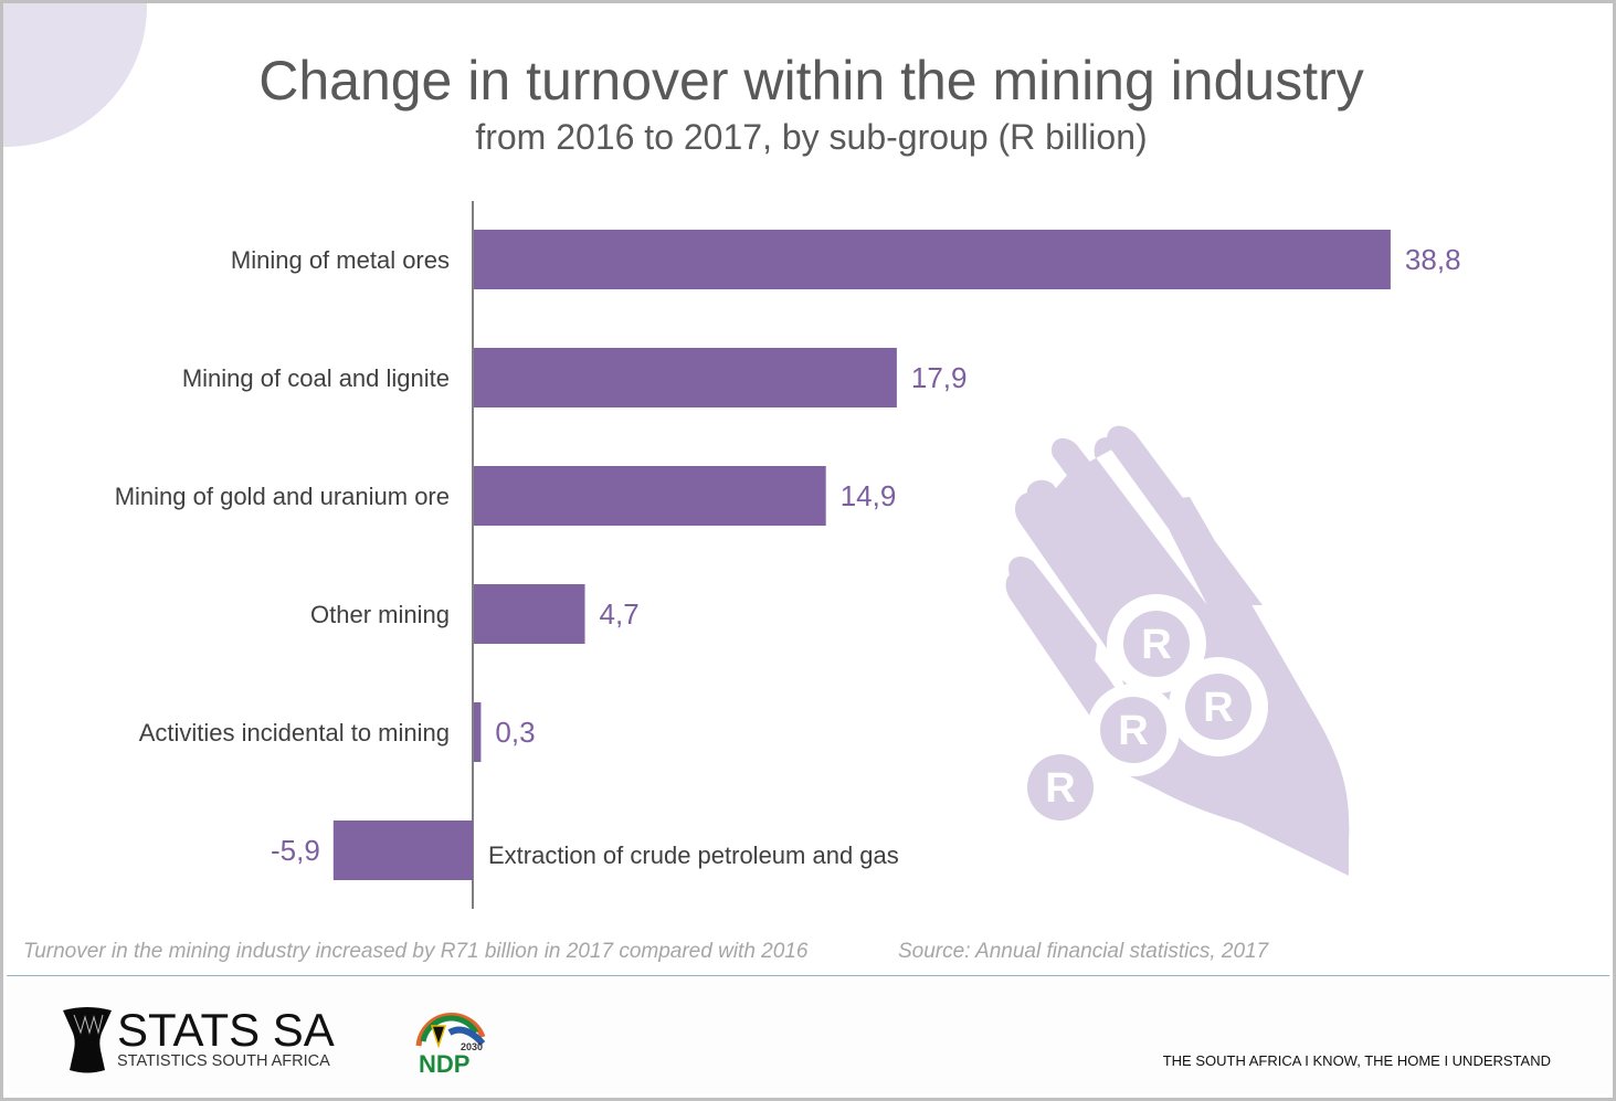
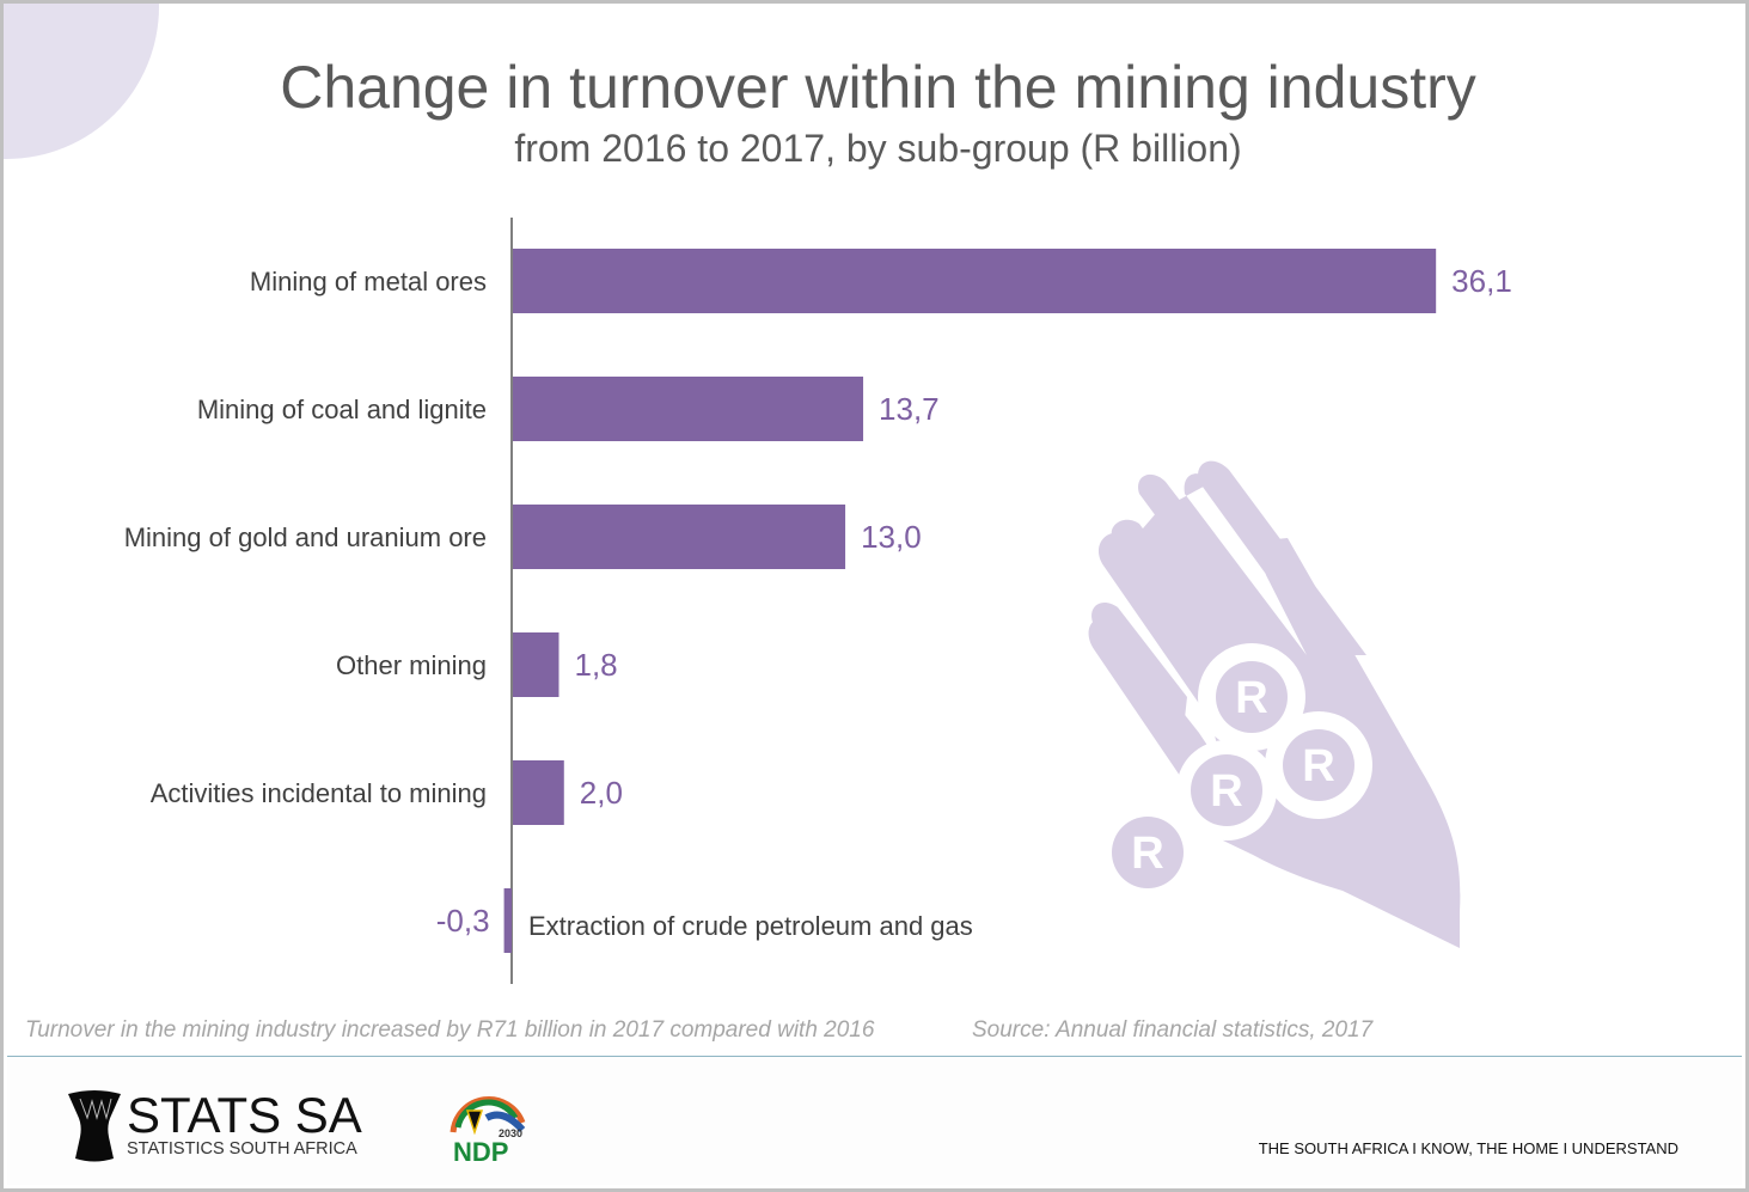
Mining of metal ores: 38,8 -> 36,1
Mining of coal and lignite: 17,9 -> 13,7
Mining of gold and uranium ore: 14,9 -> 13,0
Other mining: 4,7 -> 1,8
Activities incidental to mining: 0,3 -> 2,0
Extraction of crude petroleum and gas: -5,9 -> -0,3
